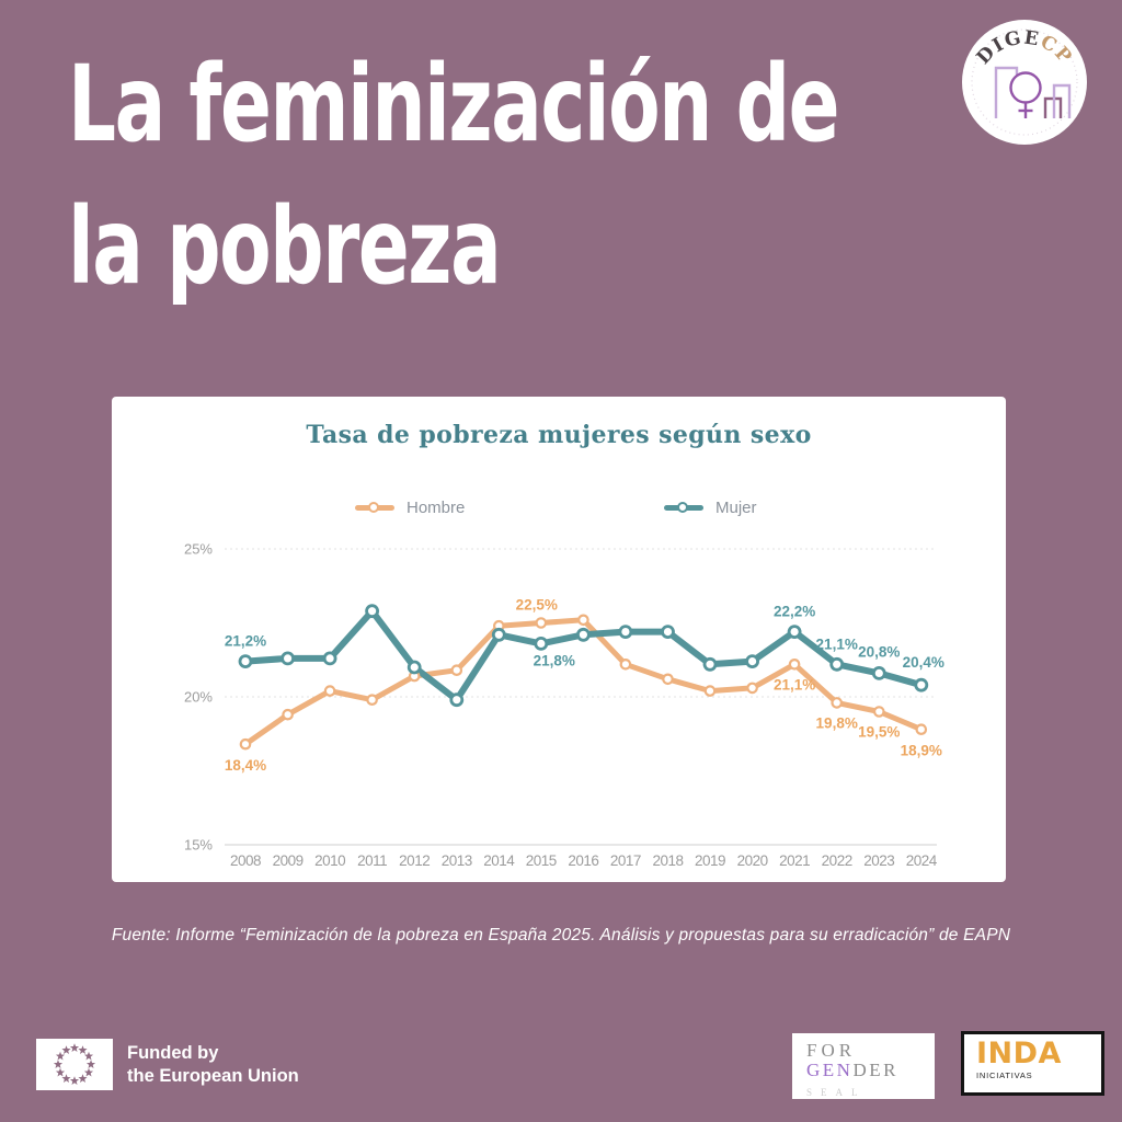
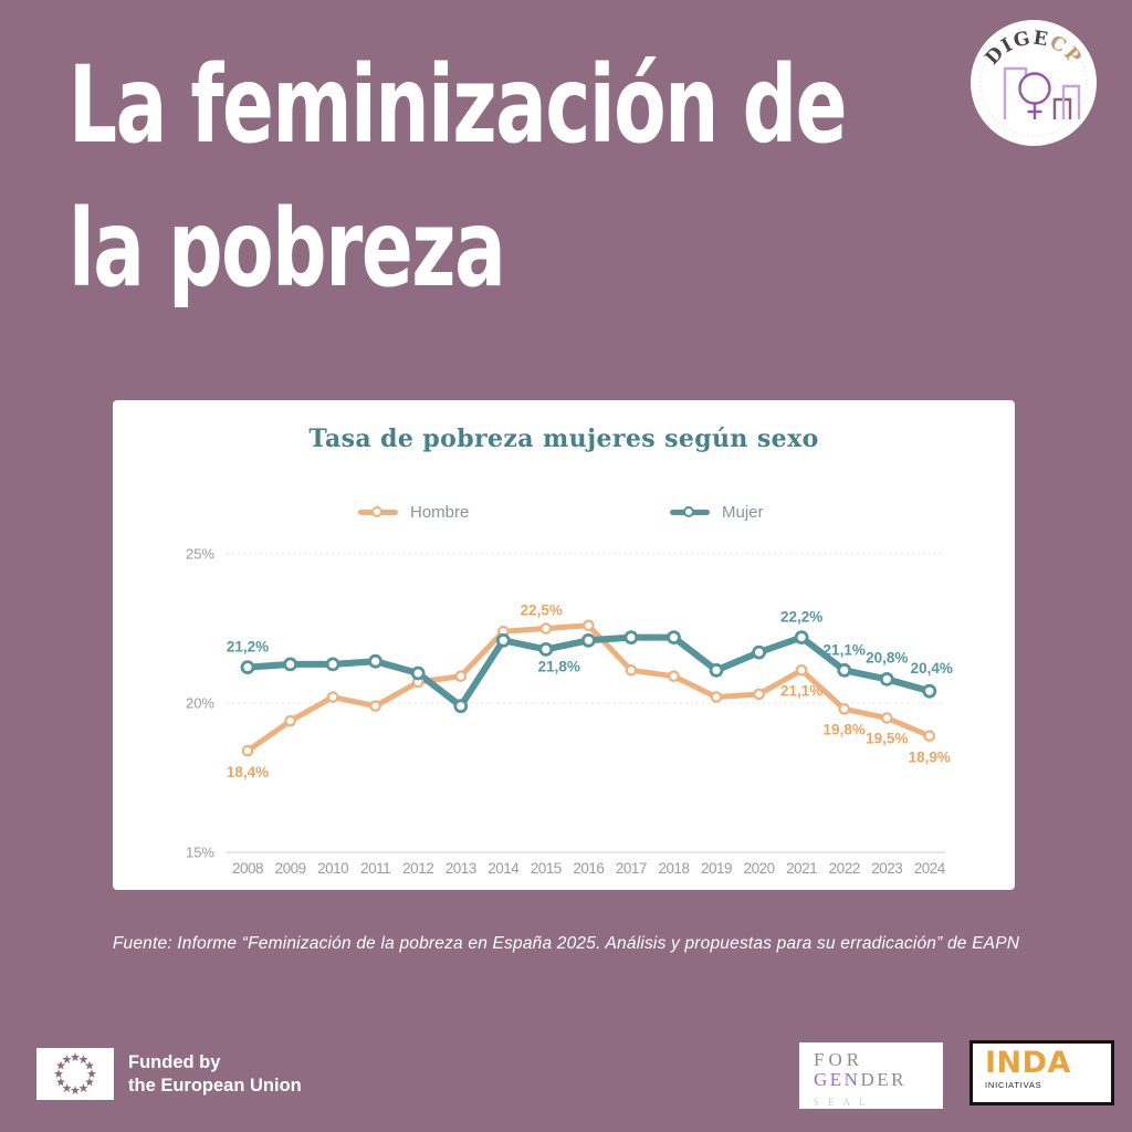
Mujer/2011: 22.9% -> 21.4%
Hombre/2018: 20.6% -> 20.9%
Mujer/2020: 21.2% -> 21.7%
